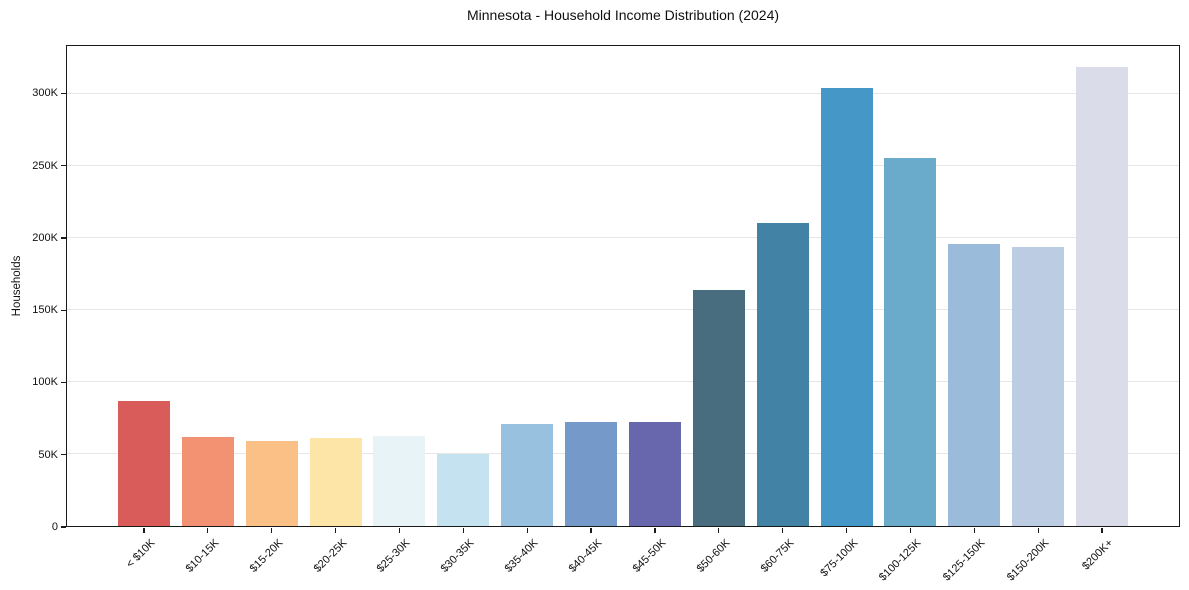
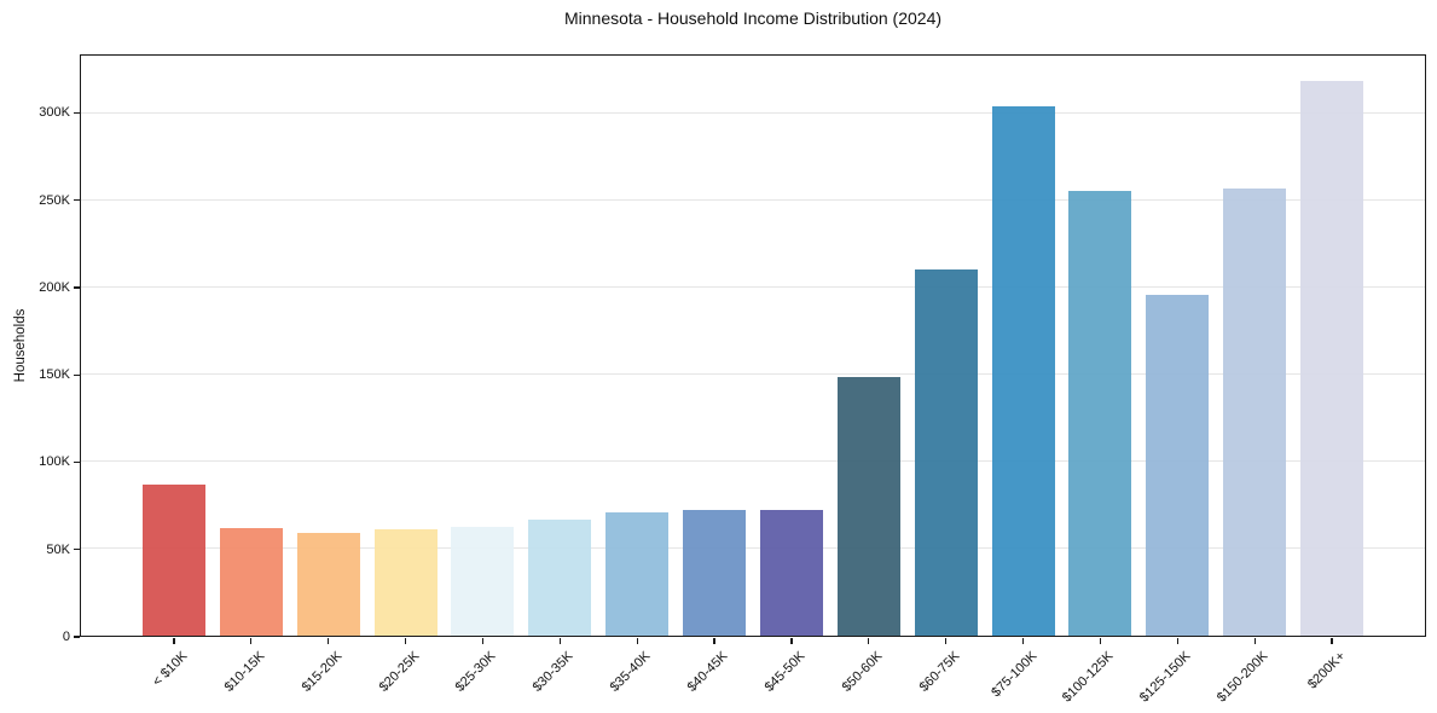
$30-35K: 50K -> 66K
$50-60K: 164K -> 148K
$150-200K: 194K -> 257K
